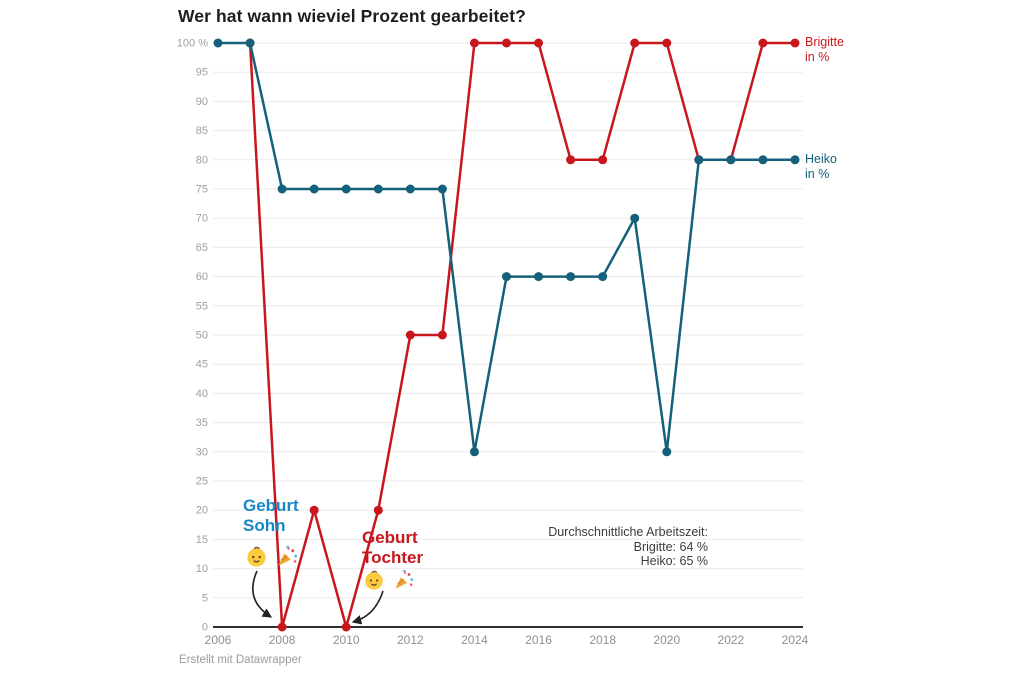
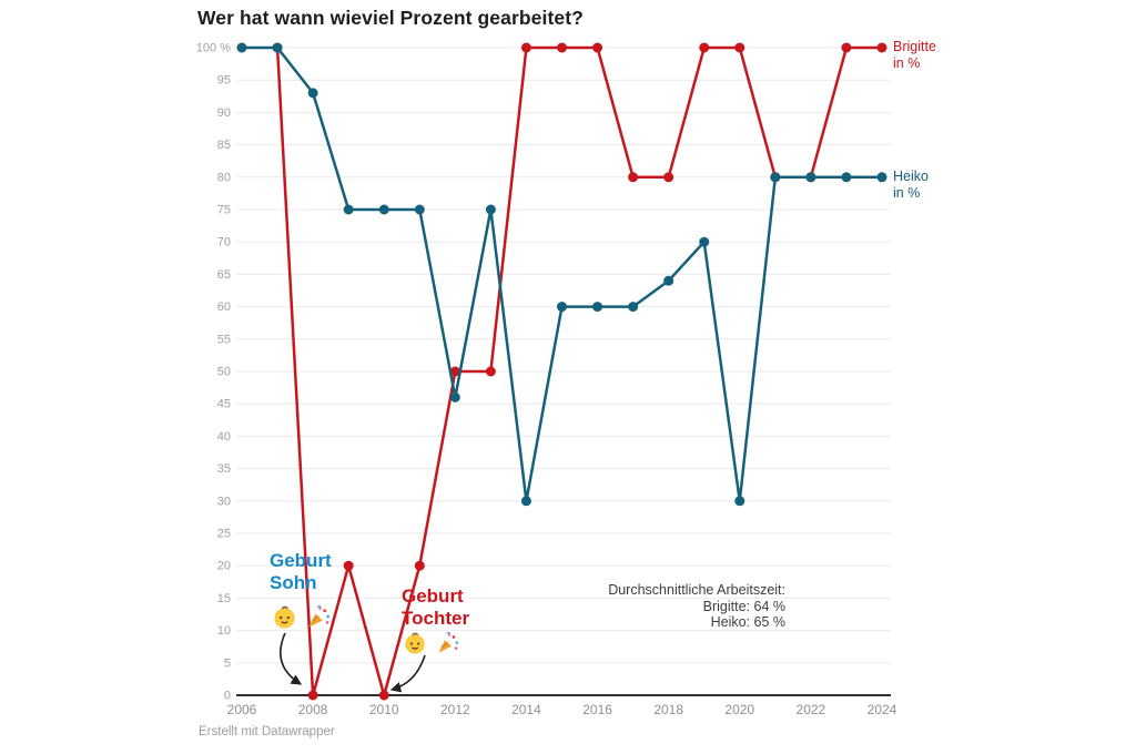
Heiko/2008: 75% -> 93%
Heiko/2012: 75% -> 46%
Heiko/2018: 60% -> 64%
